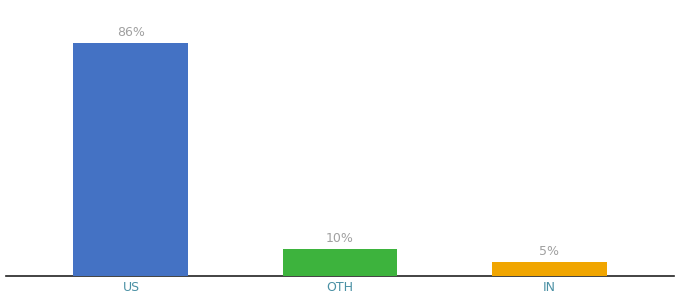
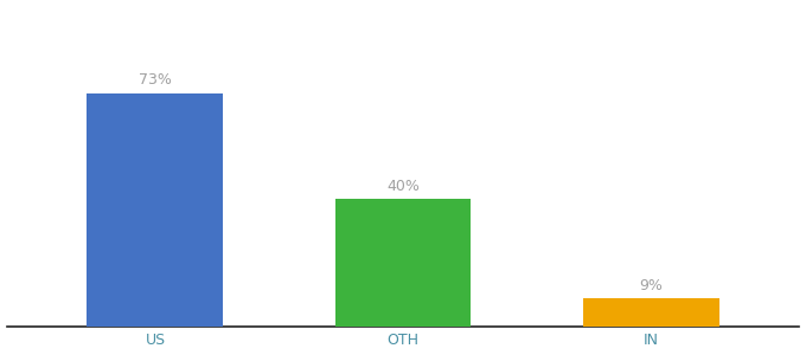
US: 86% -> 73%
OTH: 10% -> 40%
IN: 5% -> 9%
